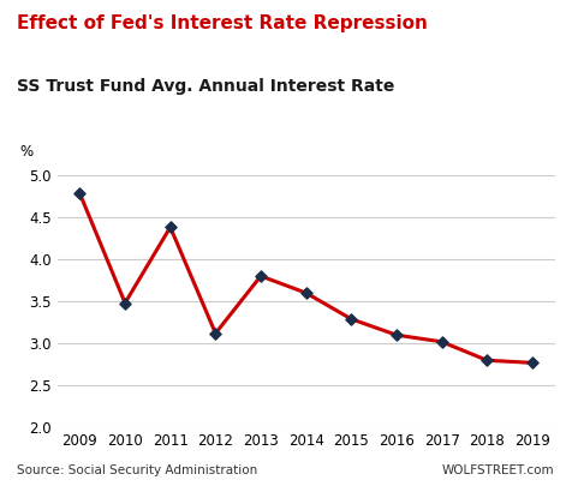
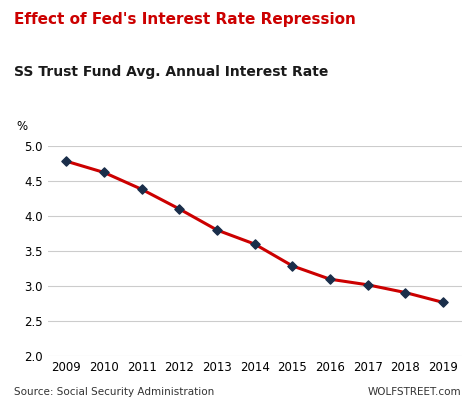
2010: 3.48 -> 4.62
2012: 3.12 -> 4.10
2018: 2.80 -> 2.91
